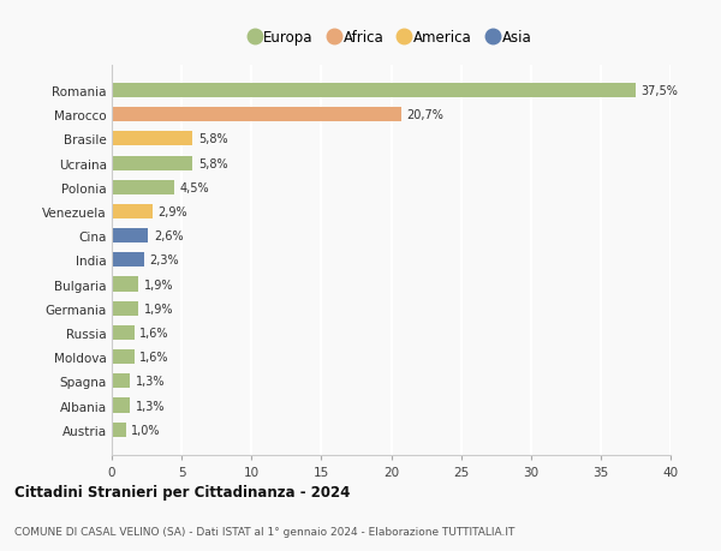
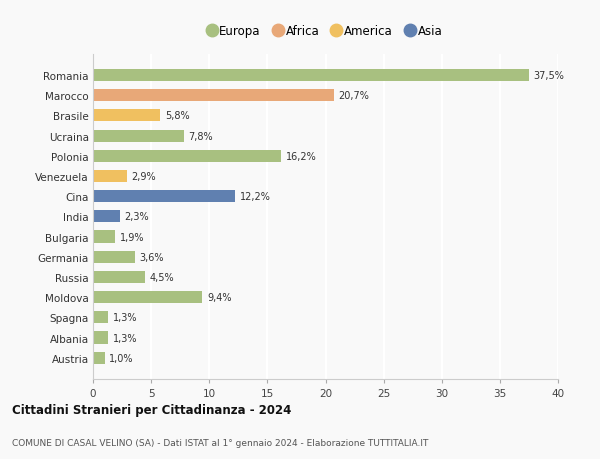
Ucraina: 5,8% -> 7,8%
Polonia: 4,5% -> 16,2%
Cina: 2,6% -> 12,2%
Germania: 1,9% -> 3,6%
Russia: 1,6% -> 4,5%
Moldova: 1,6% -> 9,4%
